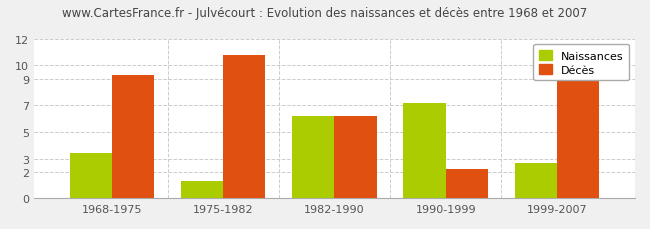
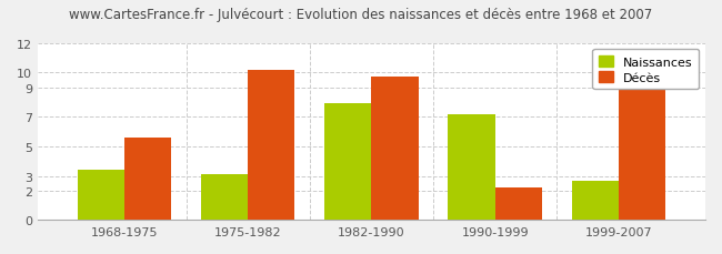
Décès/1968-1975: 9.3 -> 5.6
Naissances/1975-1982: 1.3 -> 3.1
Décès/1975-1982: 10.8 -> 10.2
Naissances/1982-1990: 6.2 -> 7.9
Décès/1982-1990: 6.2 -> 9.7
